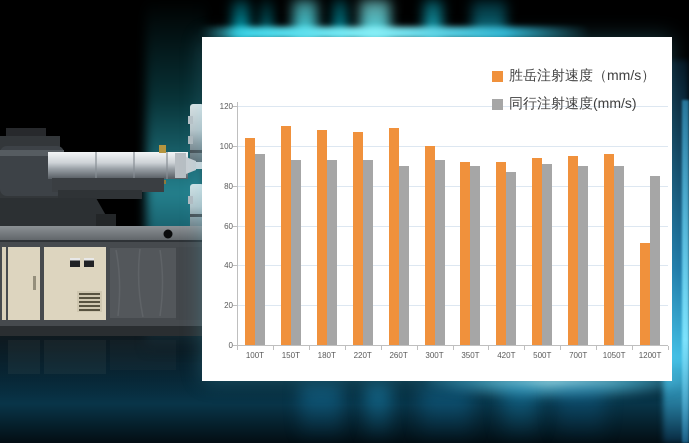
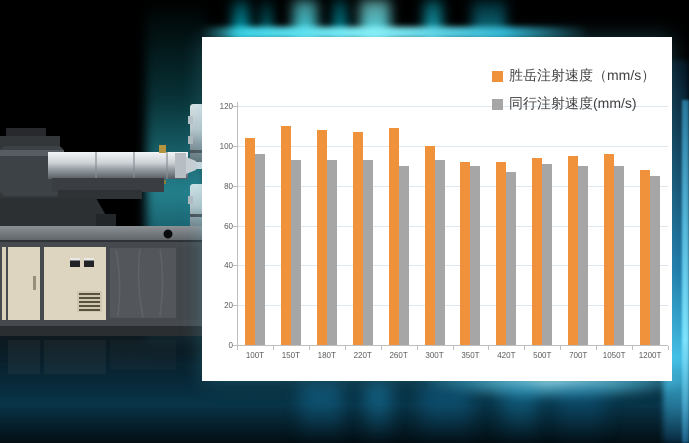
胜岳注射速度（mm/s）/1200T: 51 -> 88
